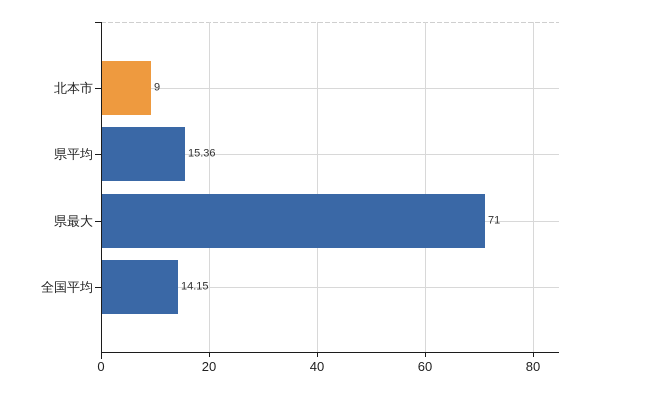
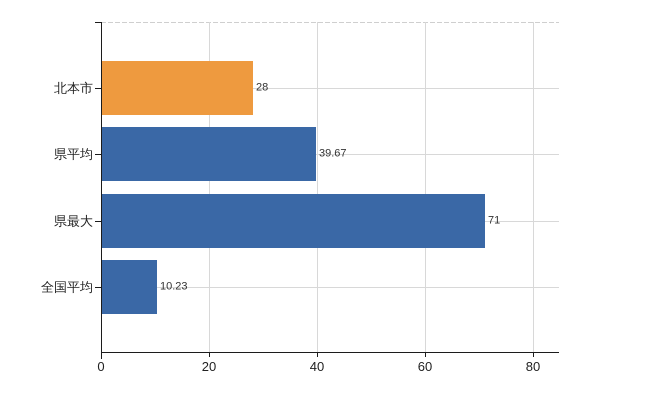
北本市: 9 -> 28
県平均: 15.36 -> 39.67
全国平均: 14.15 -> 10.23
